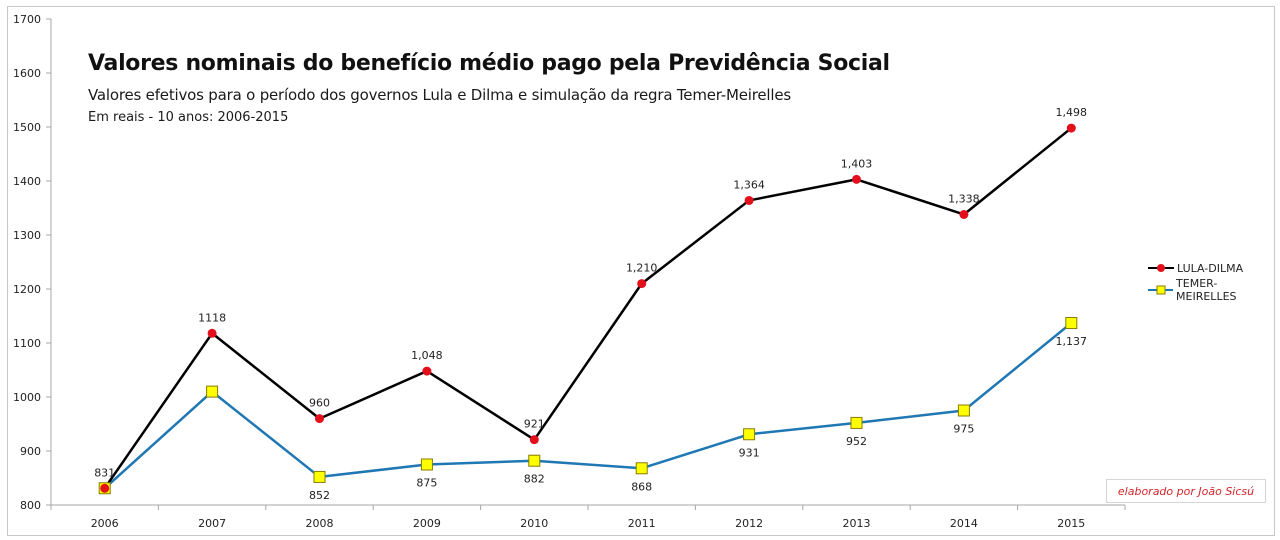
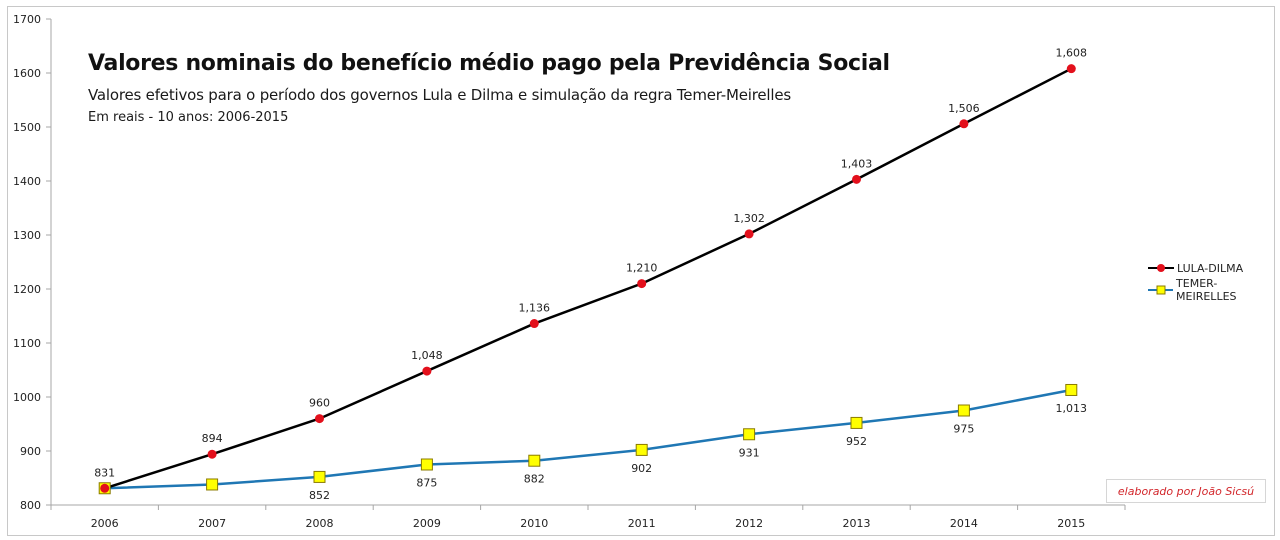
LULA-DILMA/2007: 1118 -> 894
TEMER-MEIRELLES/2007: 1010 -> 840
LULA-DILMA/2010: 921 -> 1,136
TEMER-MEIRELLES/2011: 868 -> 902
LULA-DILMA/2012: 1,364 -> 1,302
LULA-DILMA/2014: 1,338 -> 1,506
LULA-DILMA/2015: 1,498 -> 1,608
TEMER-MEIRELLES/2015: 1,137 -> 1,013
